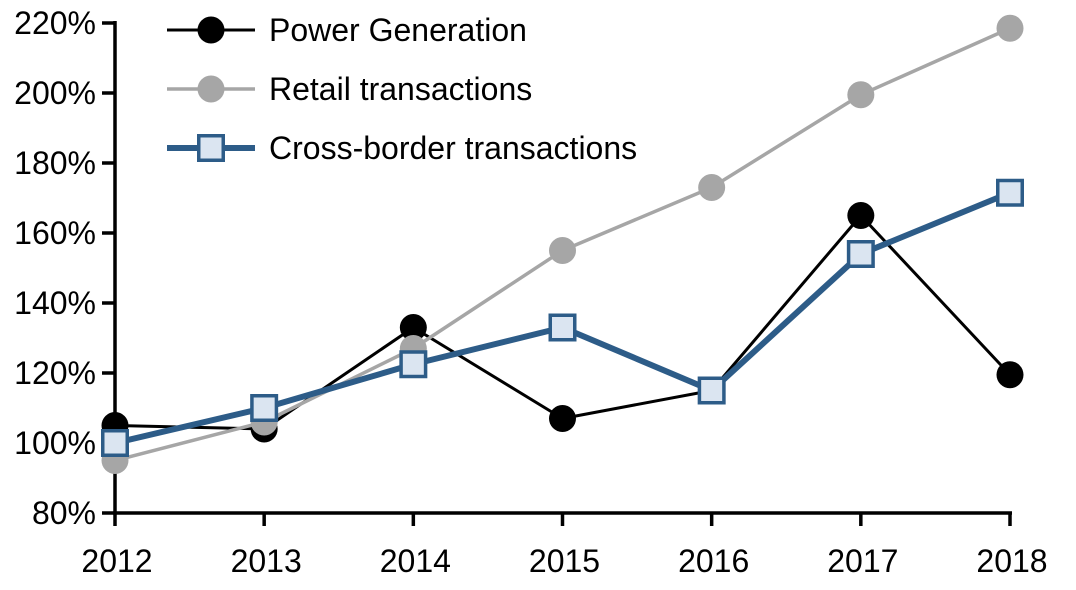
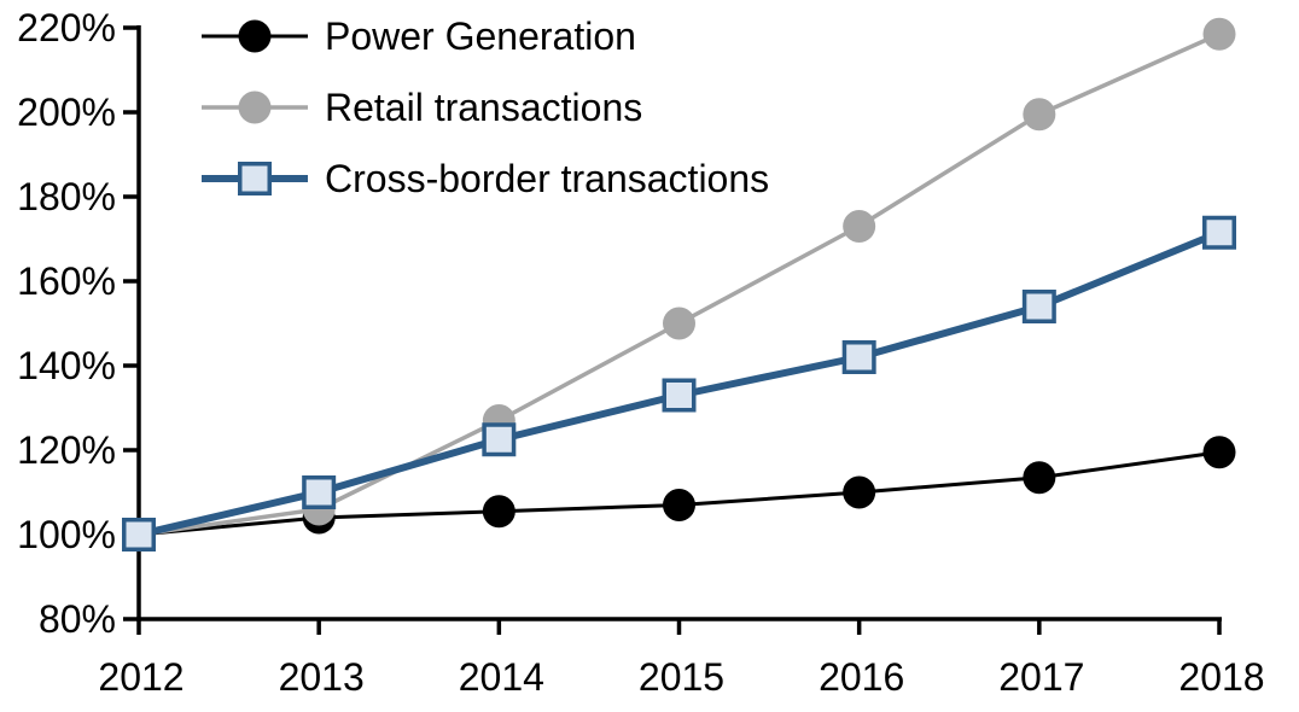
Power Generation/2012: 105% -> 100%
Retail transactions/2012: 95% -> 100%
Power Generation/2014: 133% -> 106%
Retail transactions/2015: 155% -> 150%
Power Generation/2016: 115% -> 110%
Cross-border transactions/2016: 115% -> 142%
Power Generation/2017: 165% -> 114%
